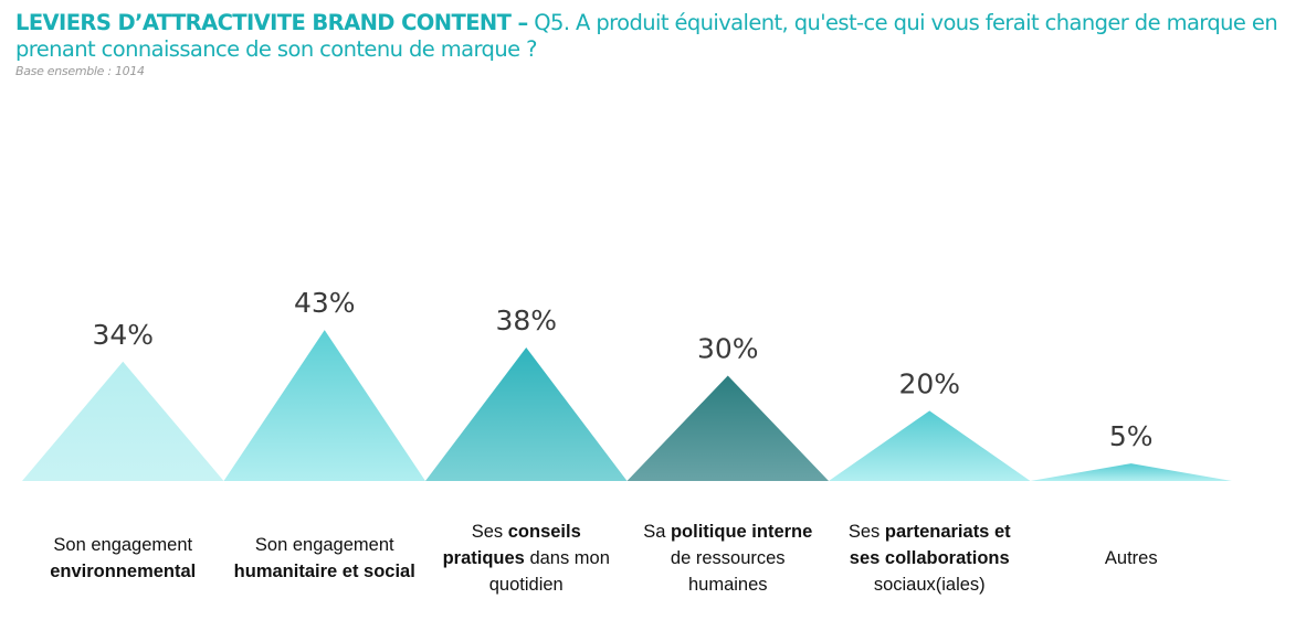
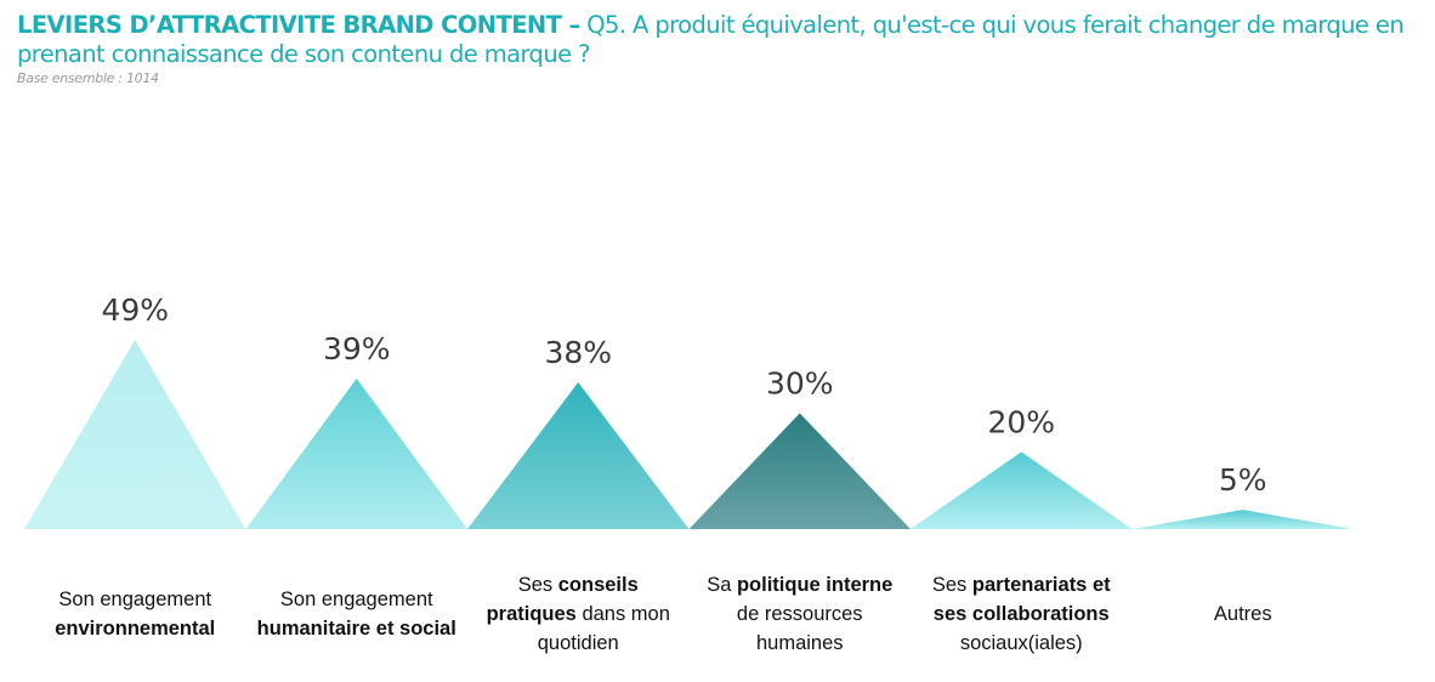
Son engagement environnemental: 34% -> 49%
Son engagement humanitaire et social: 43% -> 39%
